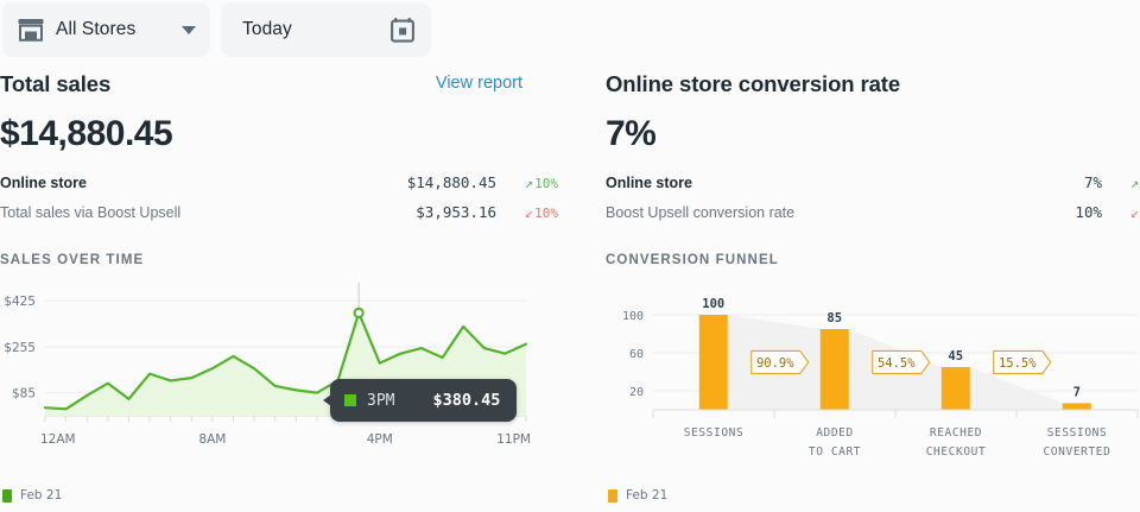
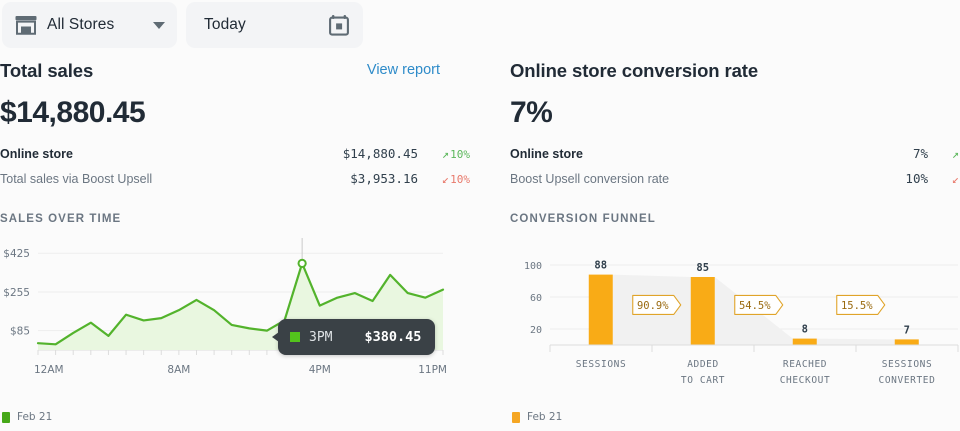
CONVERSION FUNNEL/SESSIONS: 100 -> 88
CONVERSION FUNNEL/REACHED CHECKOUT: 45 -> 8
